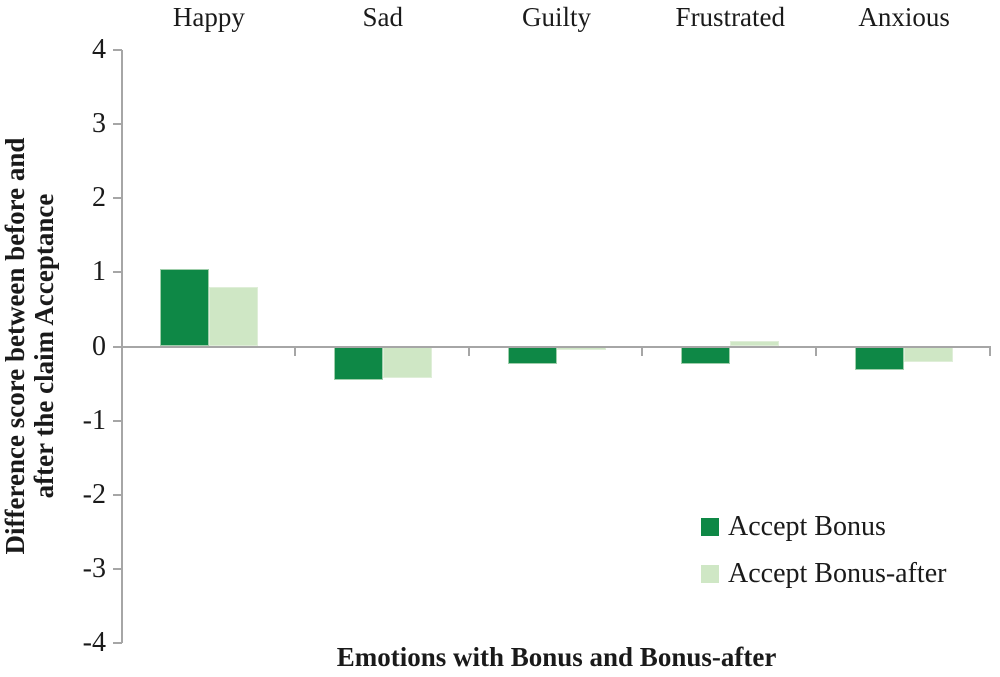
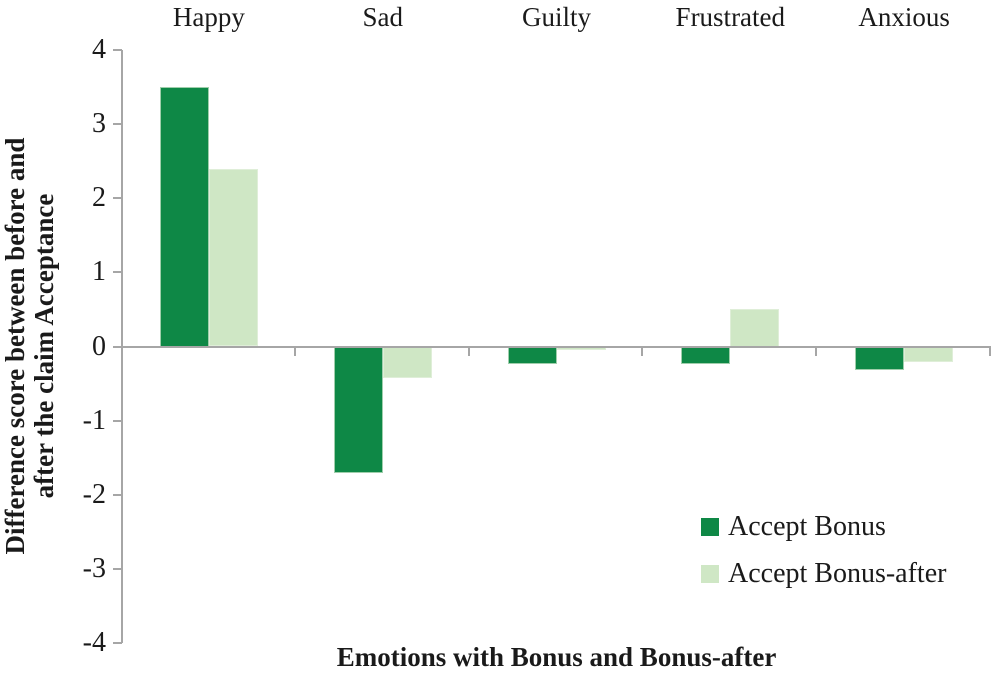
Accept Bonus/Happy: 1.1 -> 3.5
Accept Bonus-after/Happy: 0.8 -> 2.4
Accept Bonus/Sad: -0.5 -> -1.7
Accept Bonus-after/Frustrated: 0.1 -> 0.5
